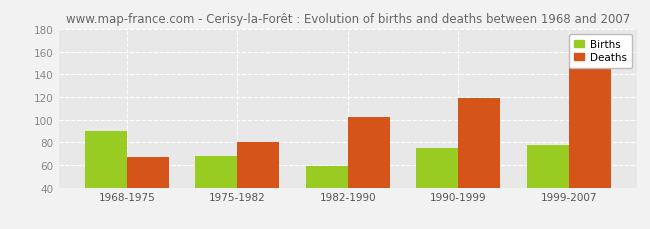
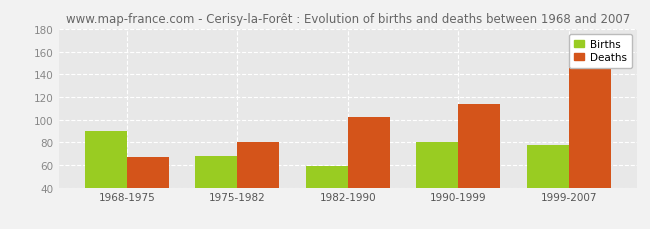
Births/1990-1999: 75 -> 80
Deaths/1990-1999: 119 -> 114
